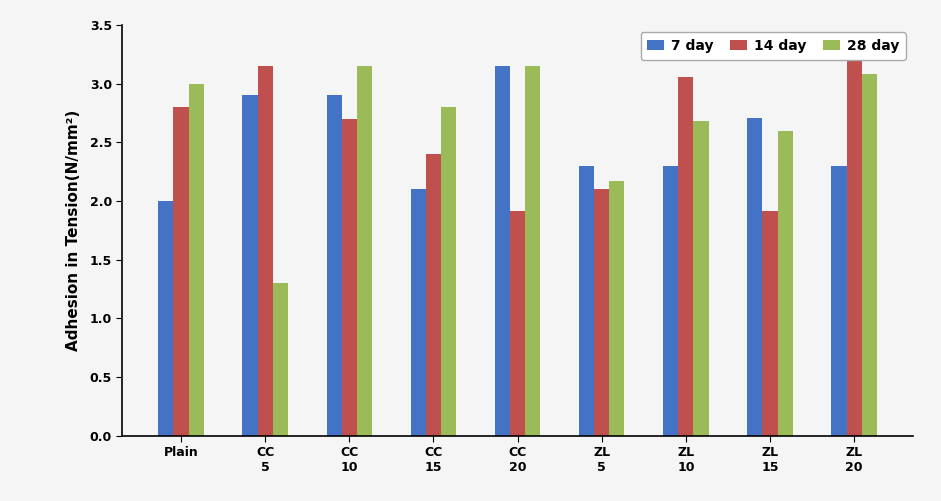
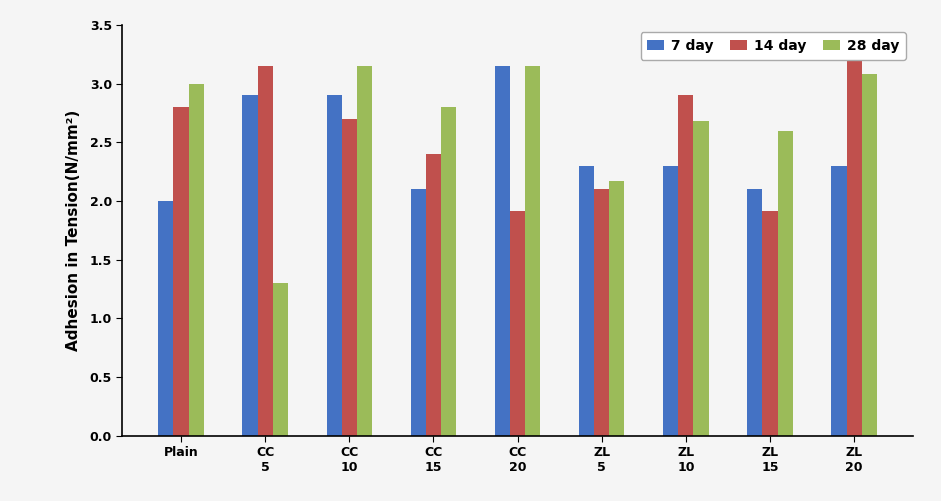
14 day/ZL 10: 3.06 -> 2.90
7 day/ZL 15: 2.71 -> 2.10
